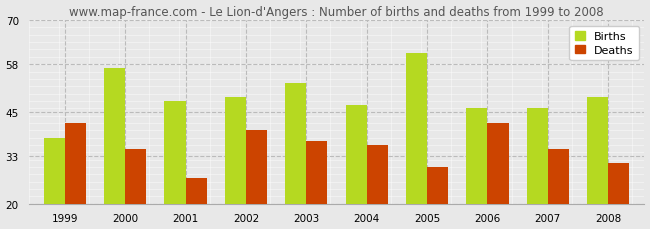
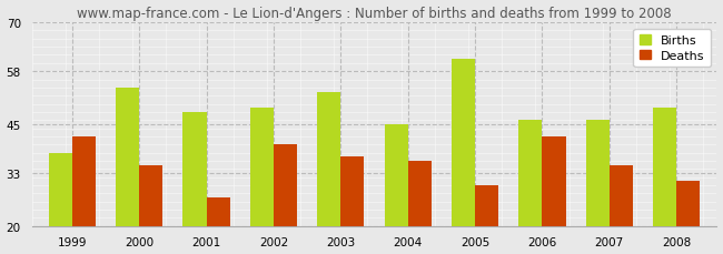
Births/2000: 57 -> 54
Births/2004: 47 -> 45
